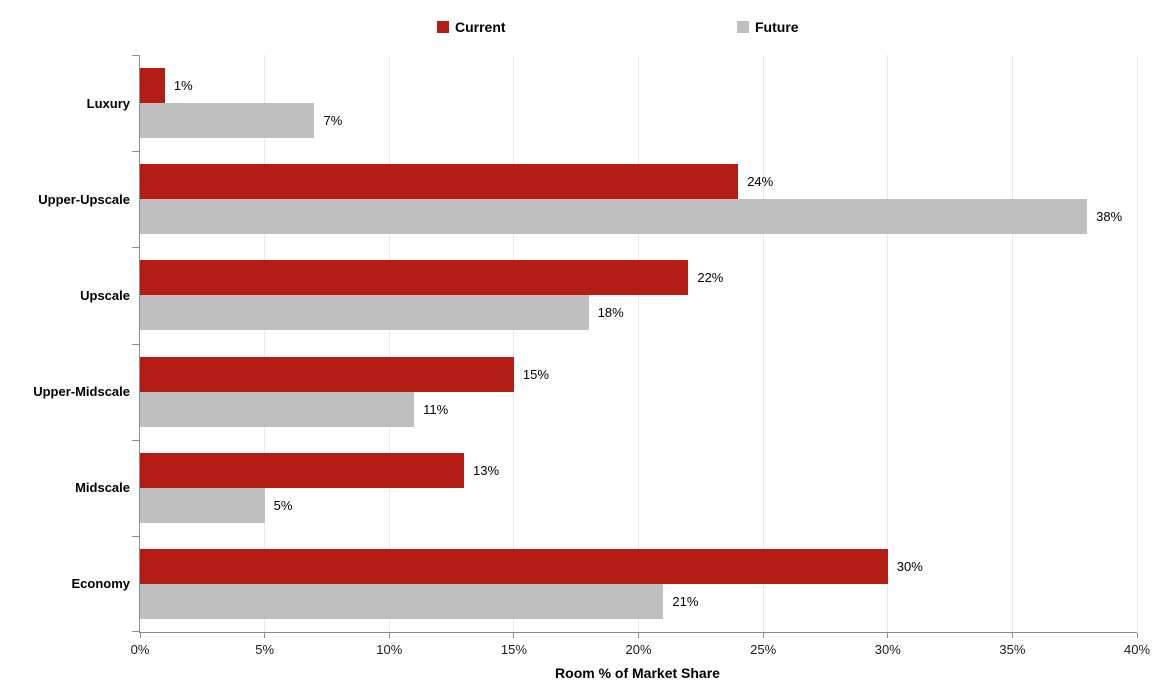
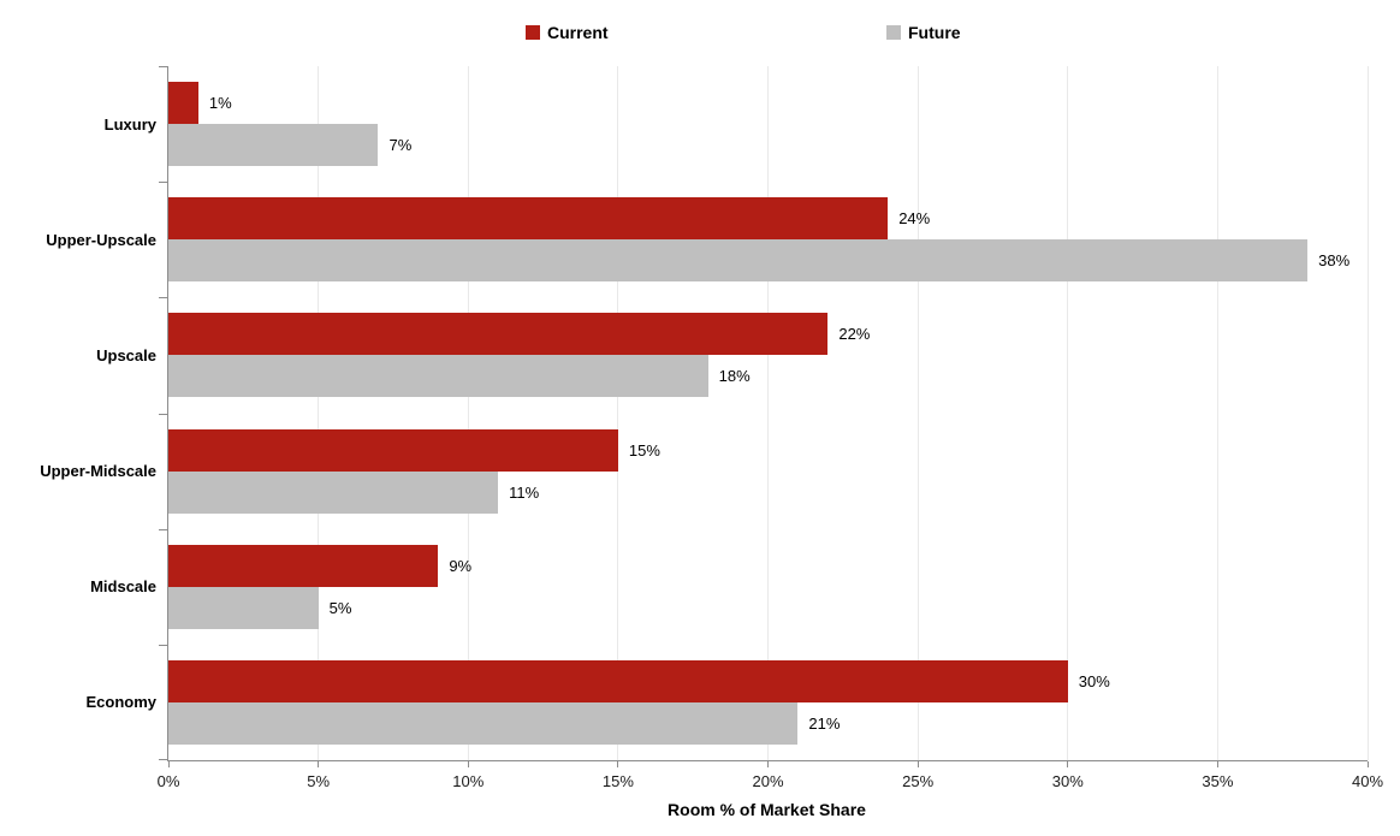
Current/Midscale: 13% -> 9%
